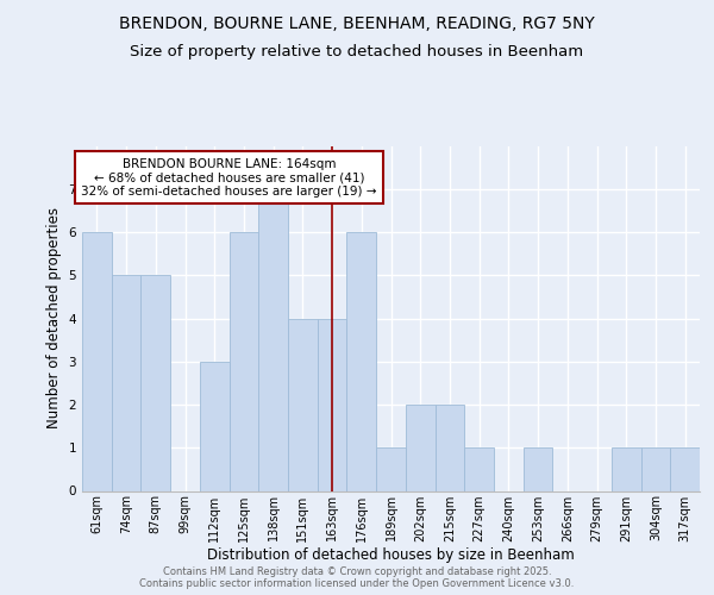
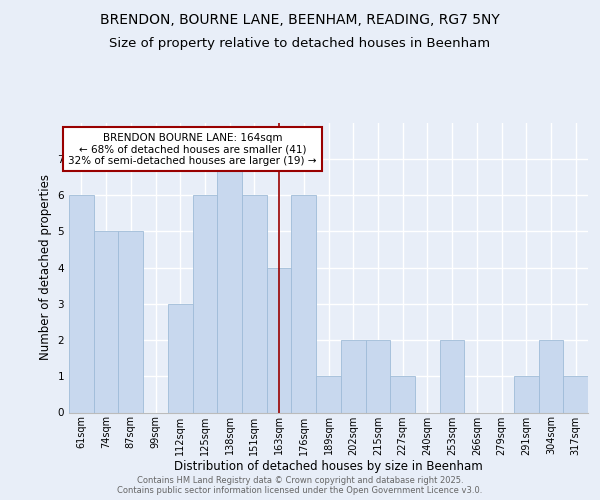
151sqm: 4 -> 6
253sqm: 1 -> 2
304sqm: 1 -> 2
